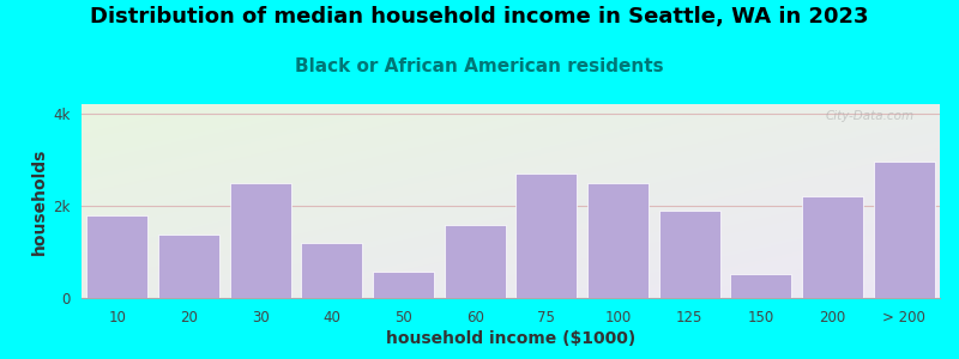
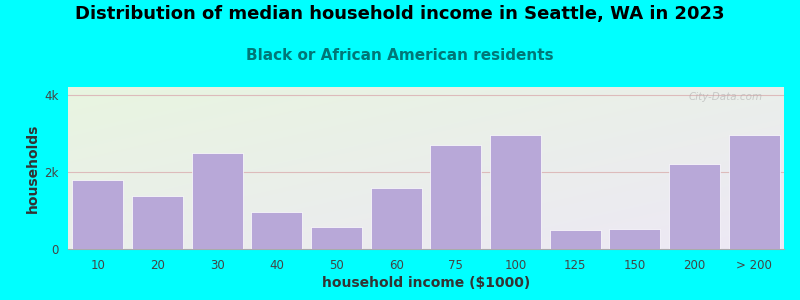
40: 1.18k -> 0.95k
100: 2.48k -> 2.95k
125: 1.90k -> 0.50k
